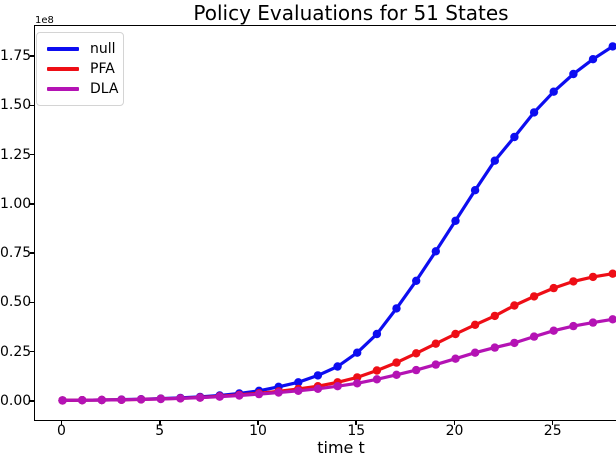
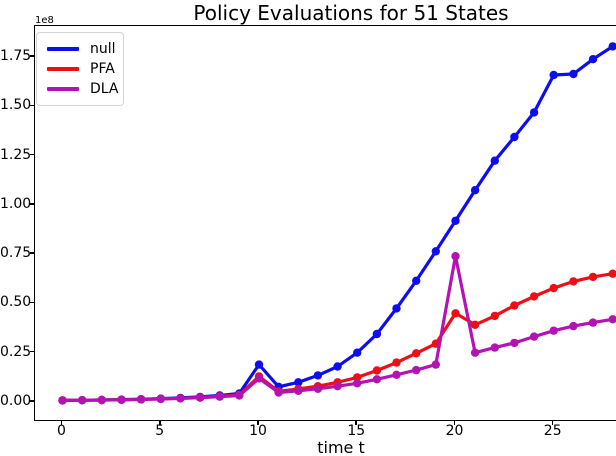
null/10: 0.06 -> 0.19
PFA/10: 0.04 -> 0.13
DLA/10: 0.04 -> 0.12
PFA/20: 0.34 -> 0.45
DLA/20: 0.22 -> 0.74
null/25: 1.57 -> 1.66
